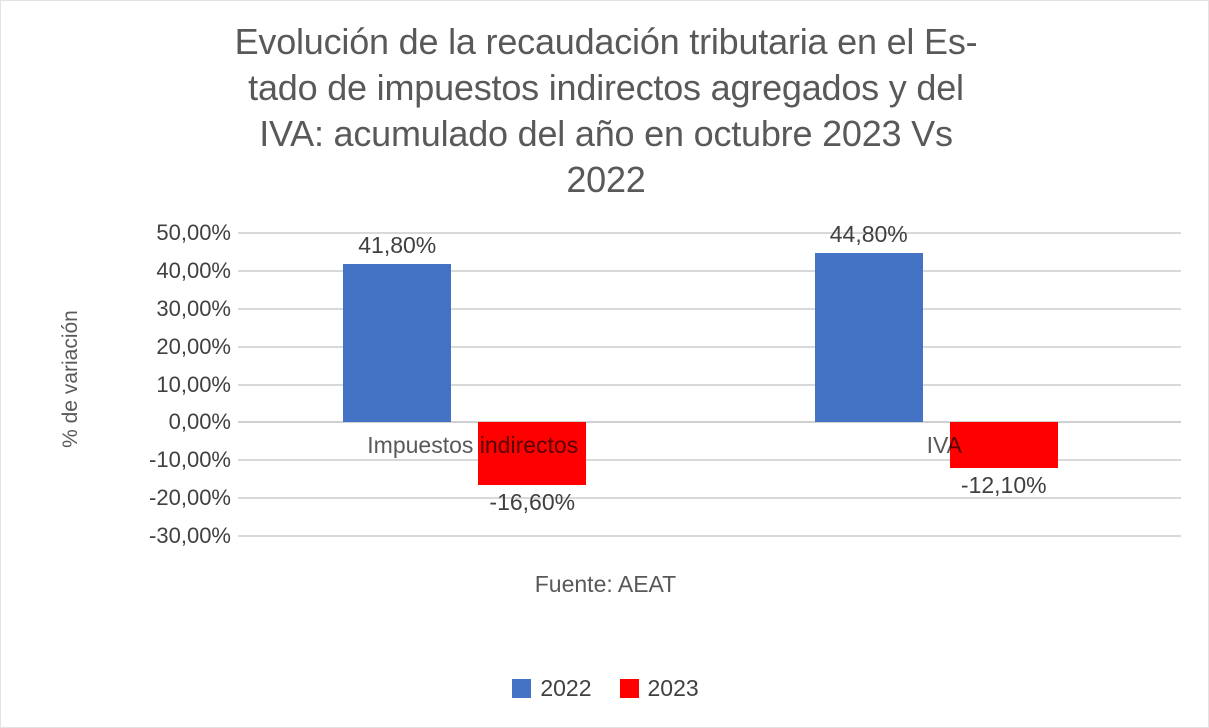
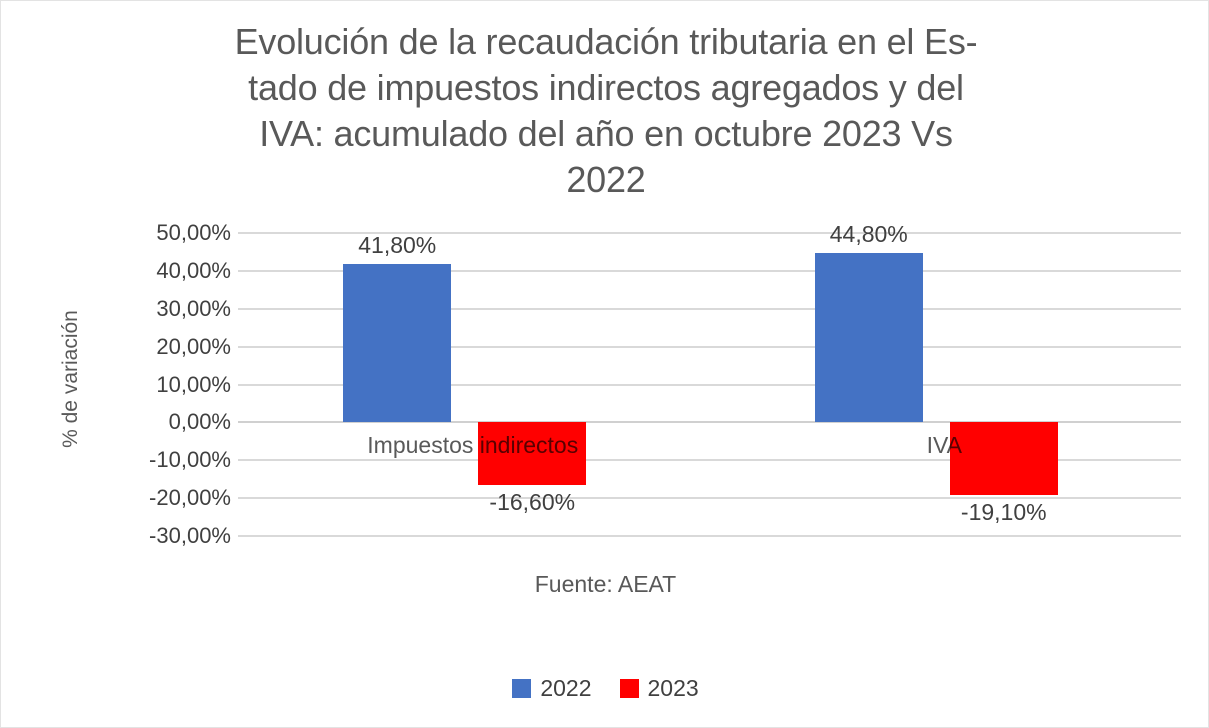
2023/IVA: -12,10% -> -19,10%
